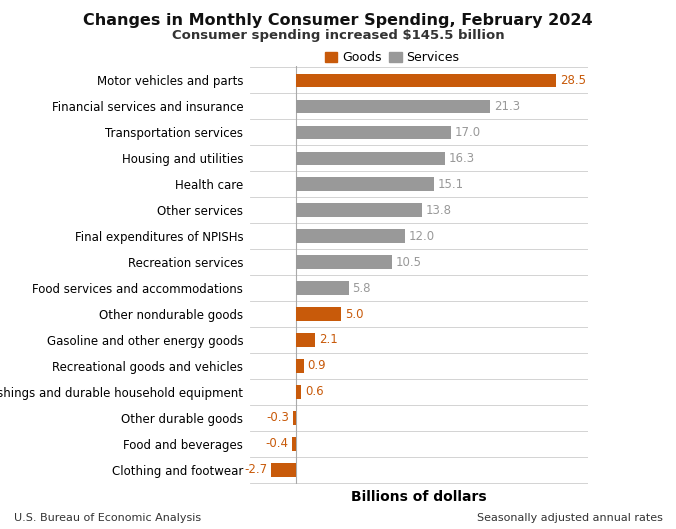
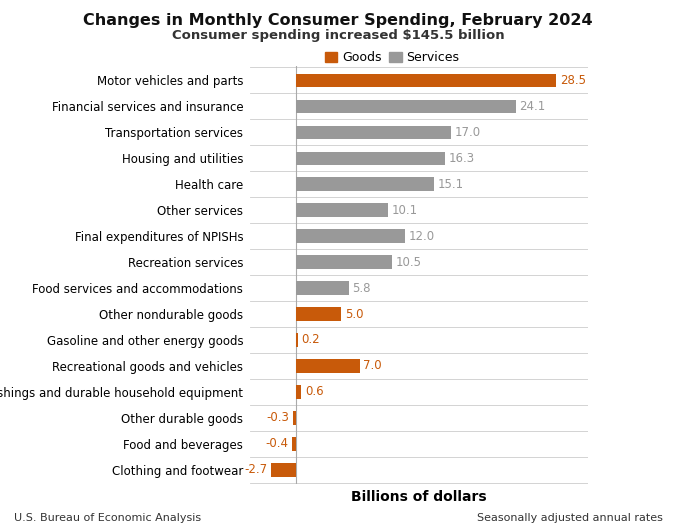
Financial services and insurance: 21.3 -> 24.1
Other services: 13.8 -> 10.1
Gasoline and other energy goods: 2.1 -> 0.2
Recreational goods and vehicles: 0.9 -> 7.0
